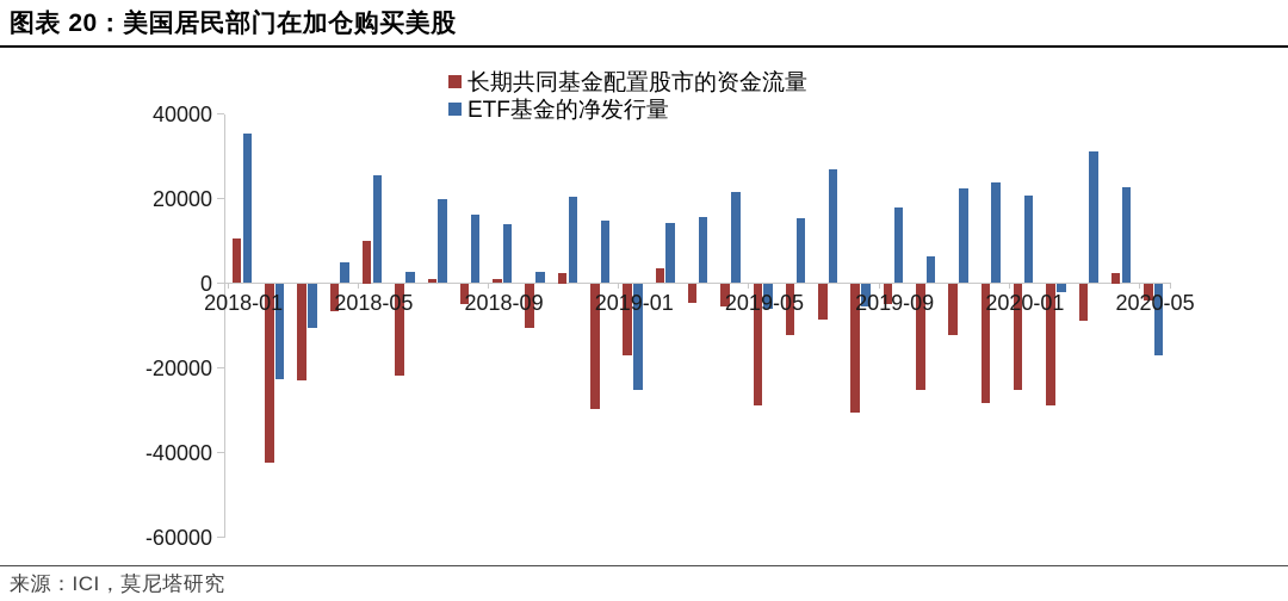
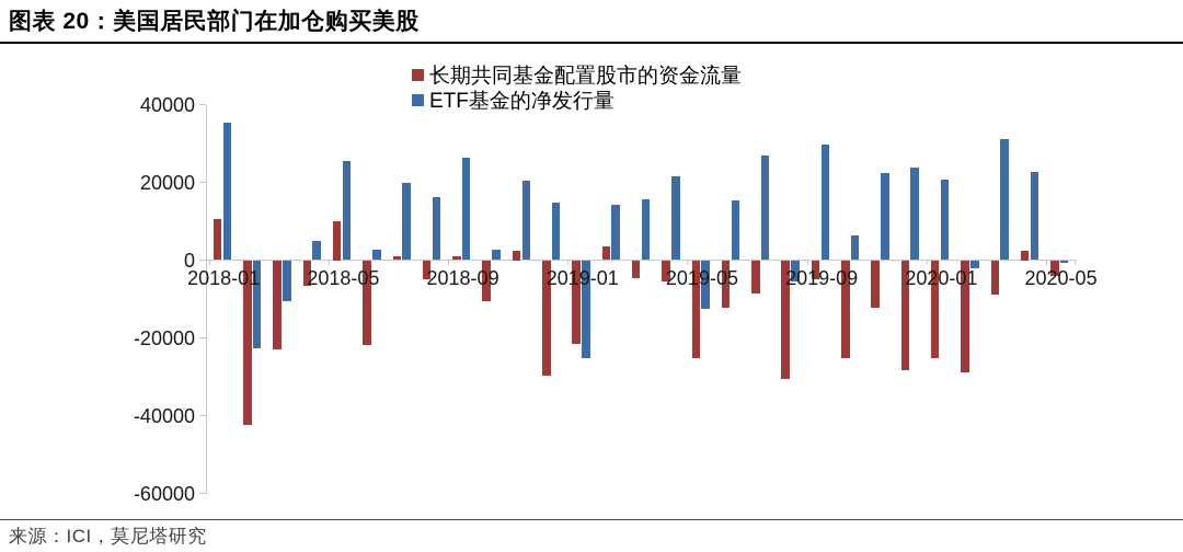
ETF基金的净发行量/2018-09: 14000 -> 26000
长期共同基金配置股市的资金流量/2019-01: -17000 -> -22000
长期共同基金配置股市的资金流量/2019-05: -29000 -> -25000
ETF基金的净发行量/2019-05: -6000 -> -12000
ETF基金的净发行量/2019-09: 18000 -> 30000
ETF基金的净发行量/2020-05: -17000 -> -1000
